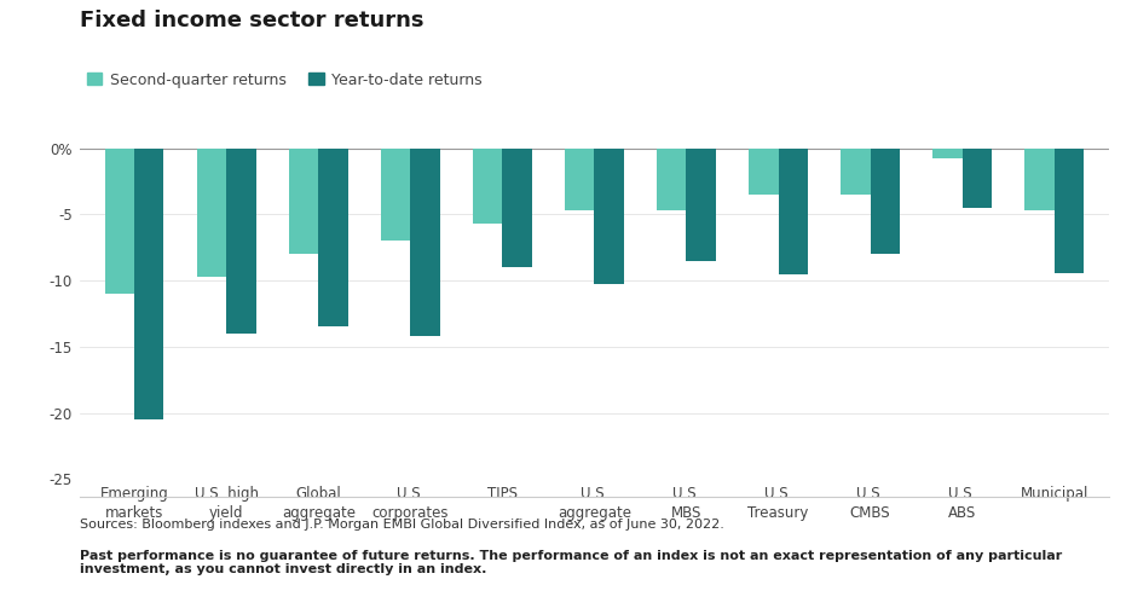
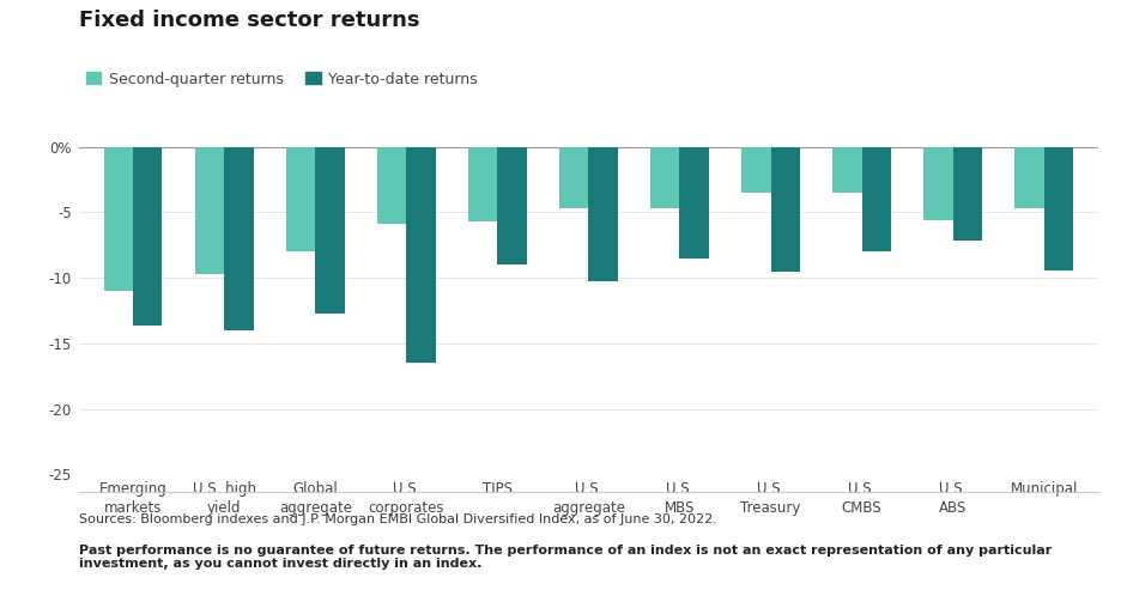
Year-to-date returns/Emerging markets: -20.5 -> -13.6
Year-to-date returns/Global aggregate: -13.5 -> -12.7
Second-quarter returns/U.S. corporates: -7.0 -> -5.9
Year-to-date returns/U.S. corporates: -14.2 -> -16.5
Second-quarter returns/U.S. ABS: -0.8 -> -5.6
Year-to-date returns/U.S. ABS: -4.5 -> -7.2
